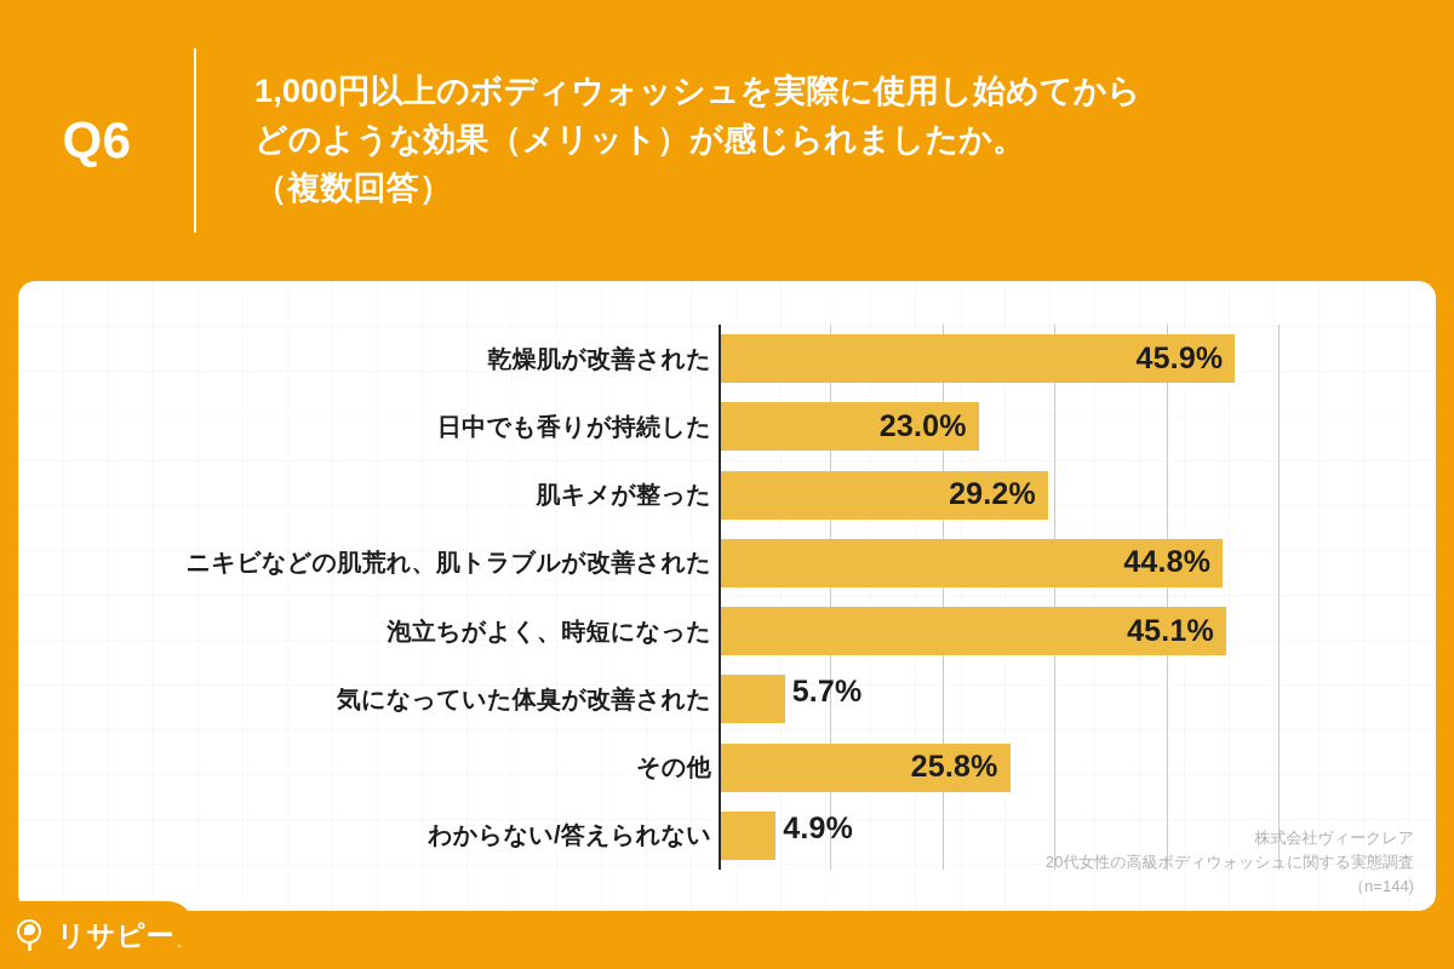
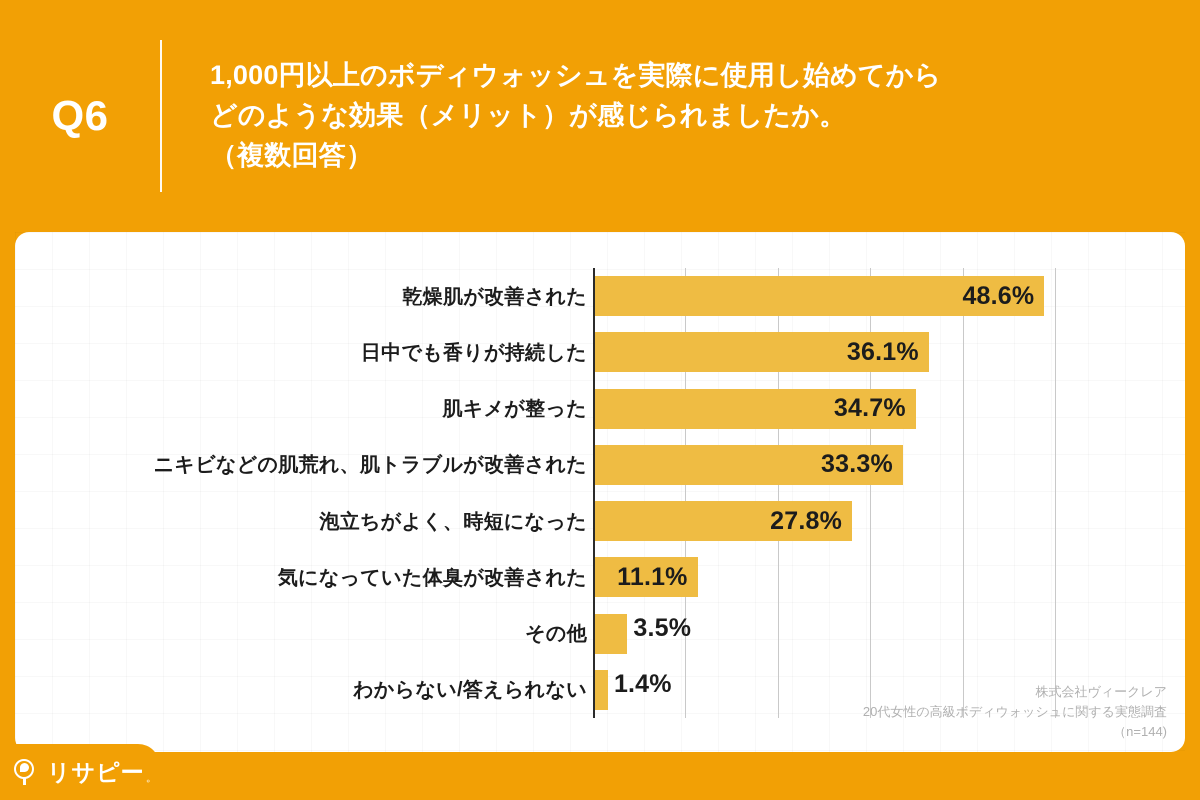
乾燥肌が改善された: 45.9% -> 48.6%
日中でも香りが持続した: 23.0% -> 36.1%
肌キメが整った: 29.2% -> 34.7%
ニキビなどの肌荒れ、肌トラブルが改善された: 44.8% -> 33.3%
泡立ちがよく、時短になった: 45.1% -> 27.8%
気になっていた体臭が改善された: 5.7% -> 11.1%
その他: 25.8% -> 3.5%
わからない/答えられない: 4.9% -> 1.4%
